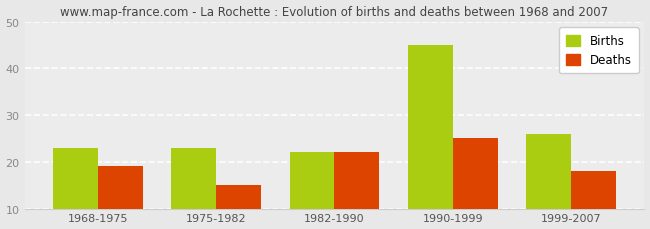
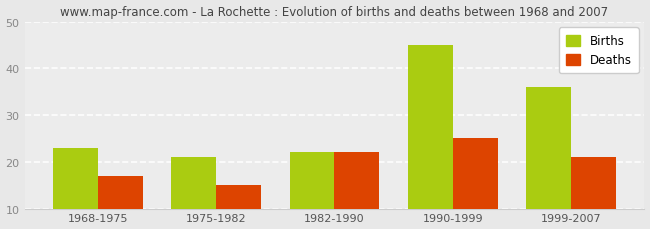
Deaths/1968-1975: 19 -> 17
Births/1975-1982: 23 -> 21
Births/1999-2007: 26 -> 36
Deaths/1999-2007: 18 -> 21
